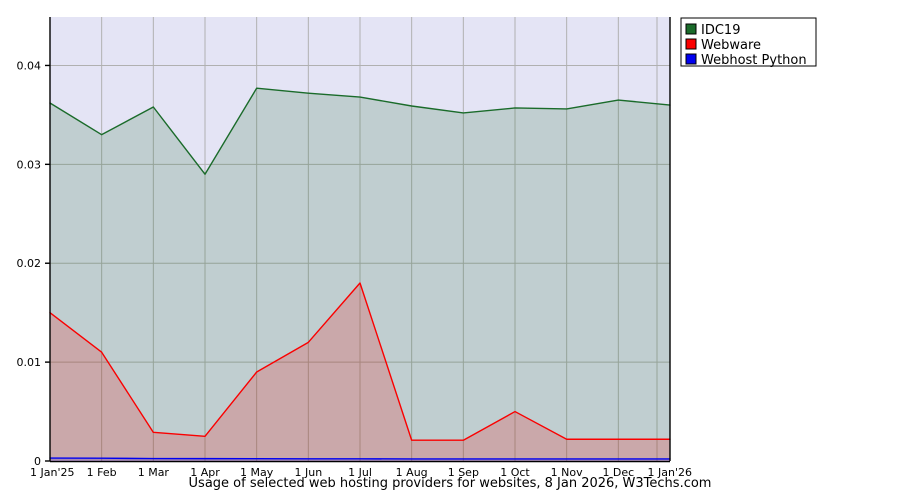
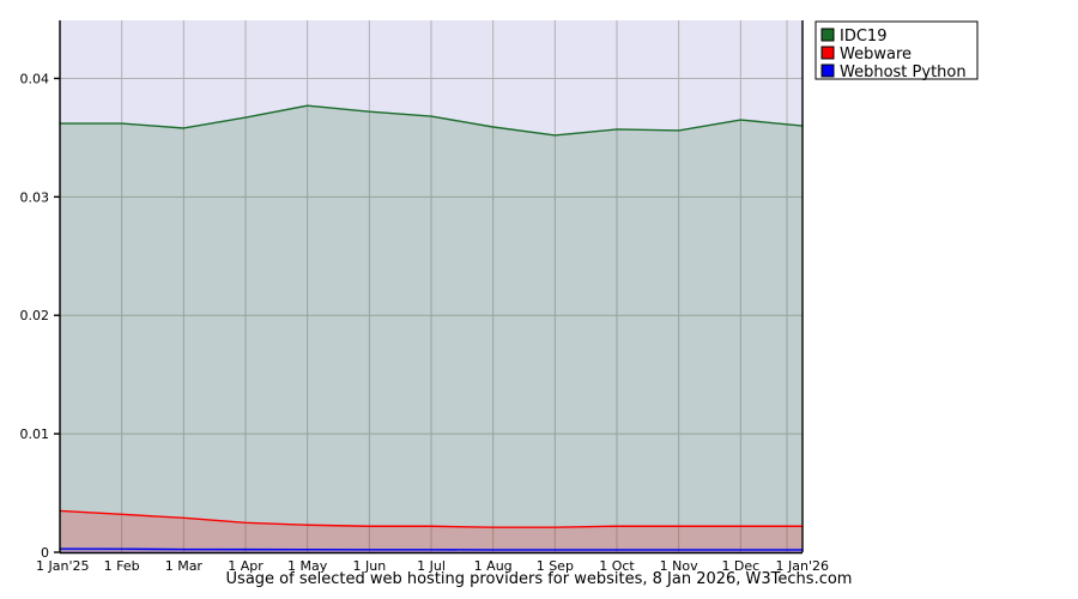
Webware/1 Jan'25: 0.015 -> 0.004
IDC19/1 Feb: 0.033 -> 0.036
Webware/1 Feb: 0.011 -> 0.003
IDC19/1 Apr: 0.029 -> 0.037
Webware/1 May: 0.009 -> 0.002
Webware/1 Jun: 0.012 -> 0.002
Webware/1 Jul: 0.018 -> 0.002
Webware/1 Oct: 0.005 -> 0.002
